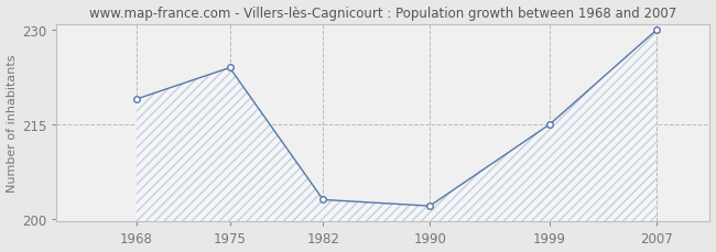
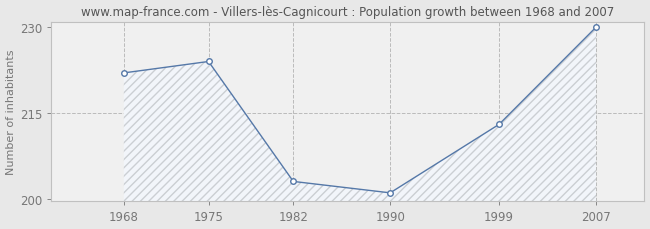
1968: 219 -> 222
1990: 202 -> 201
1999: 215 -> 213
